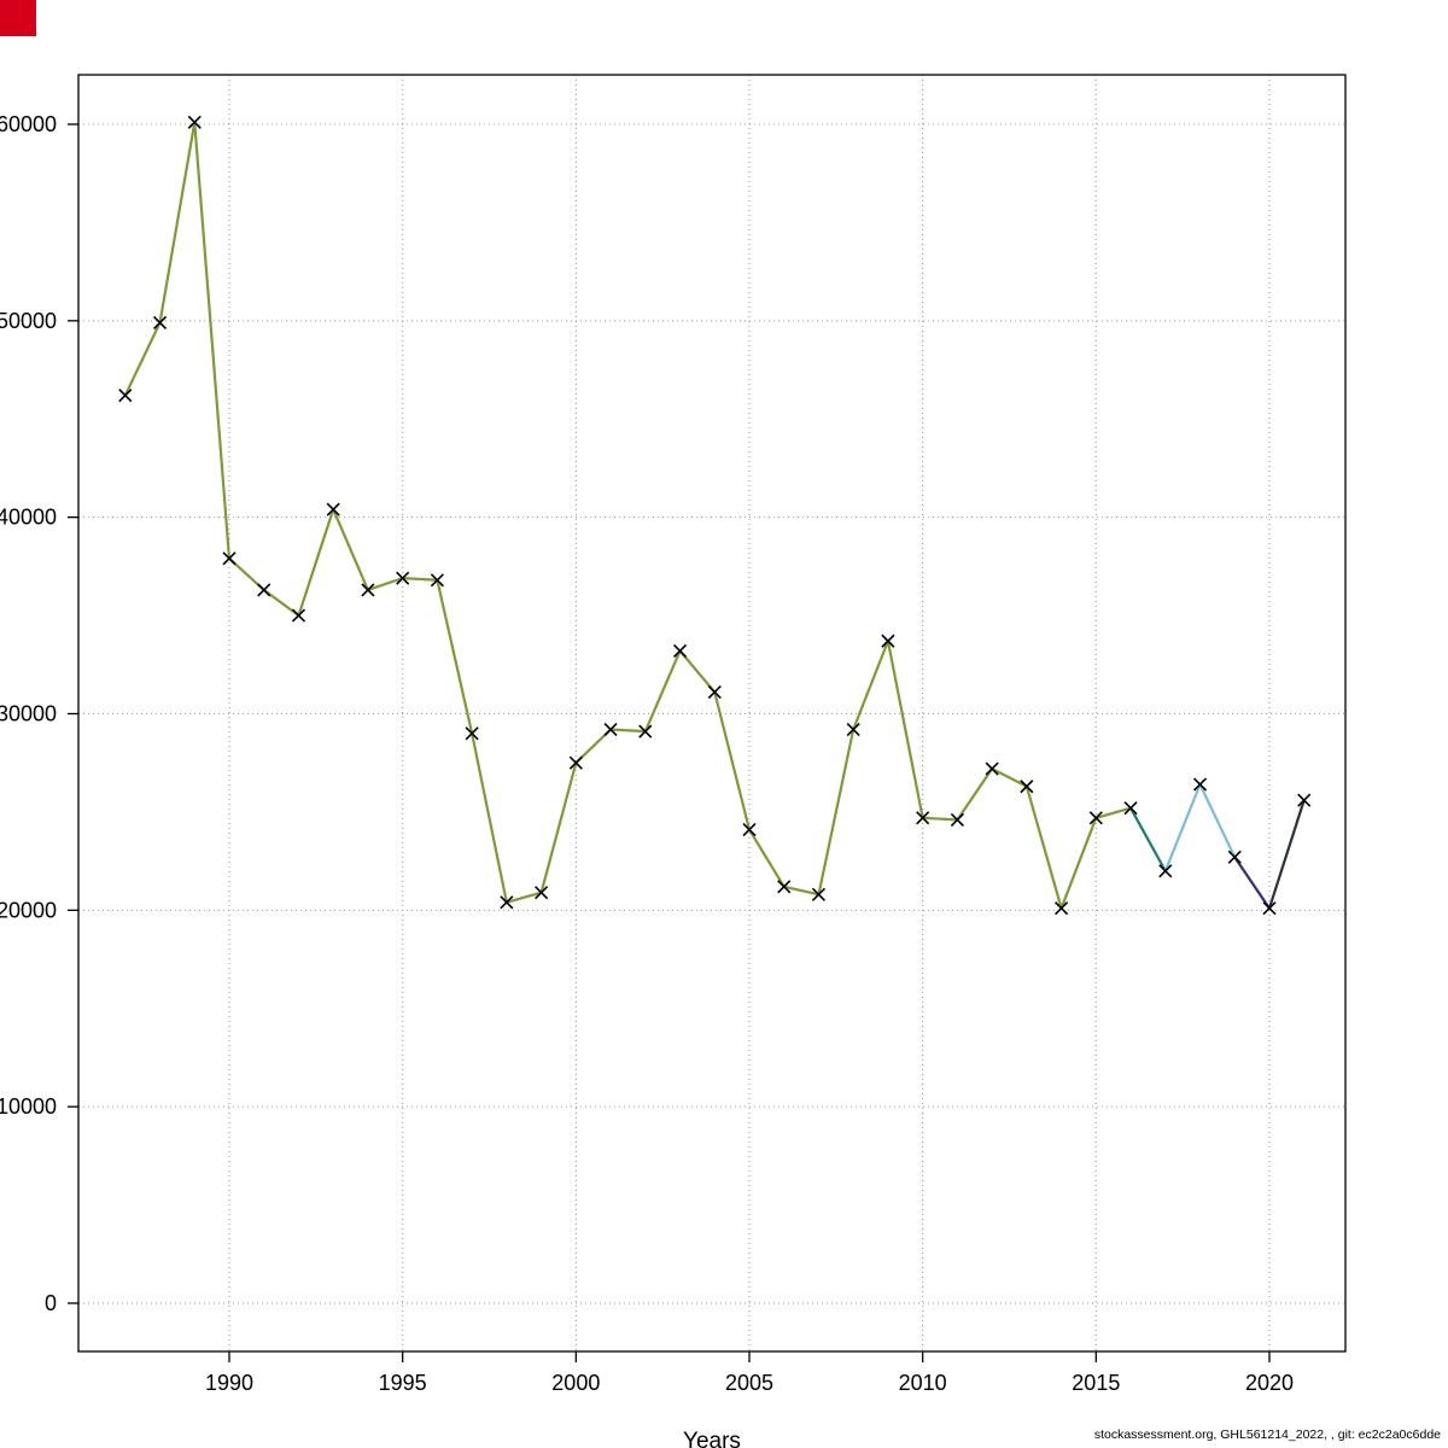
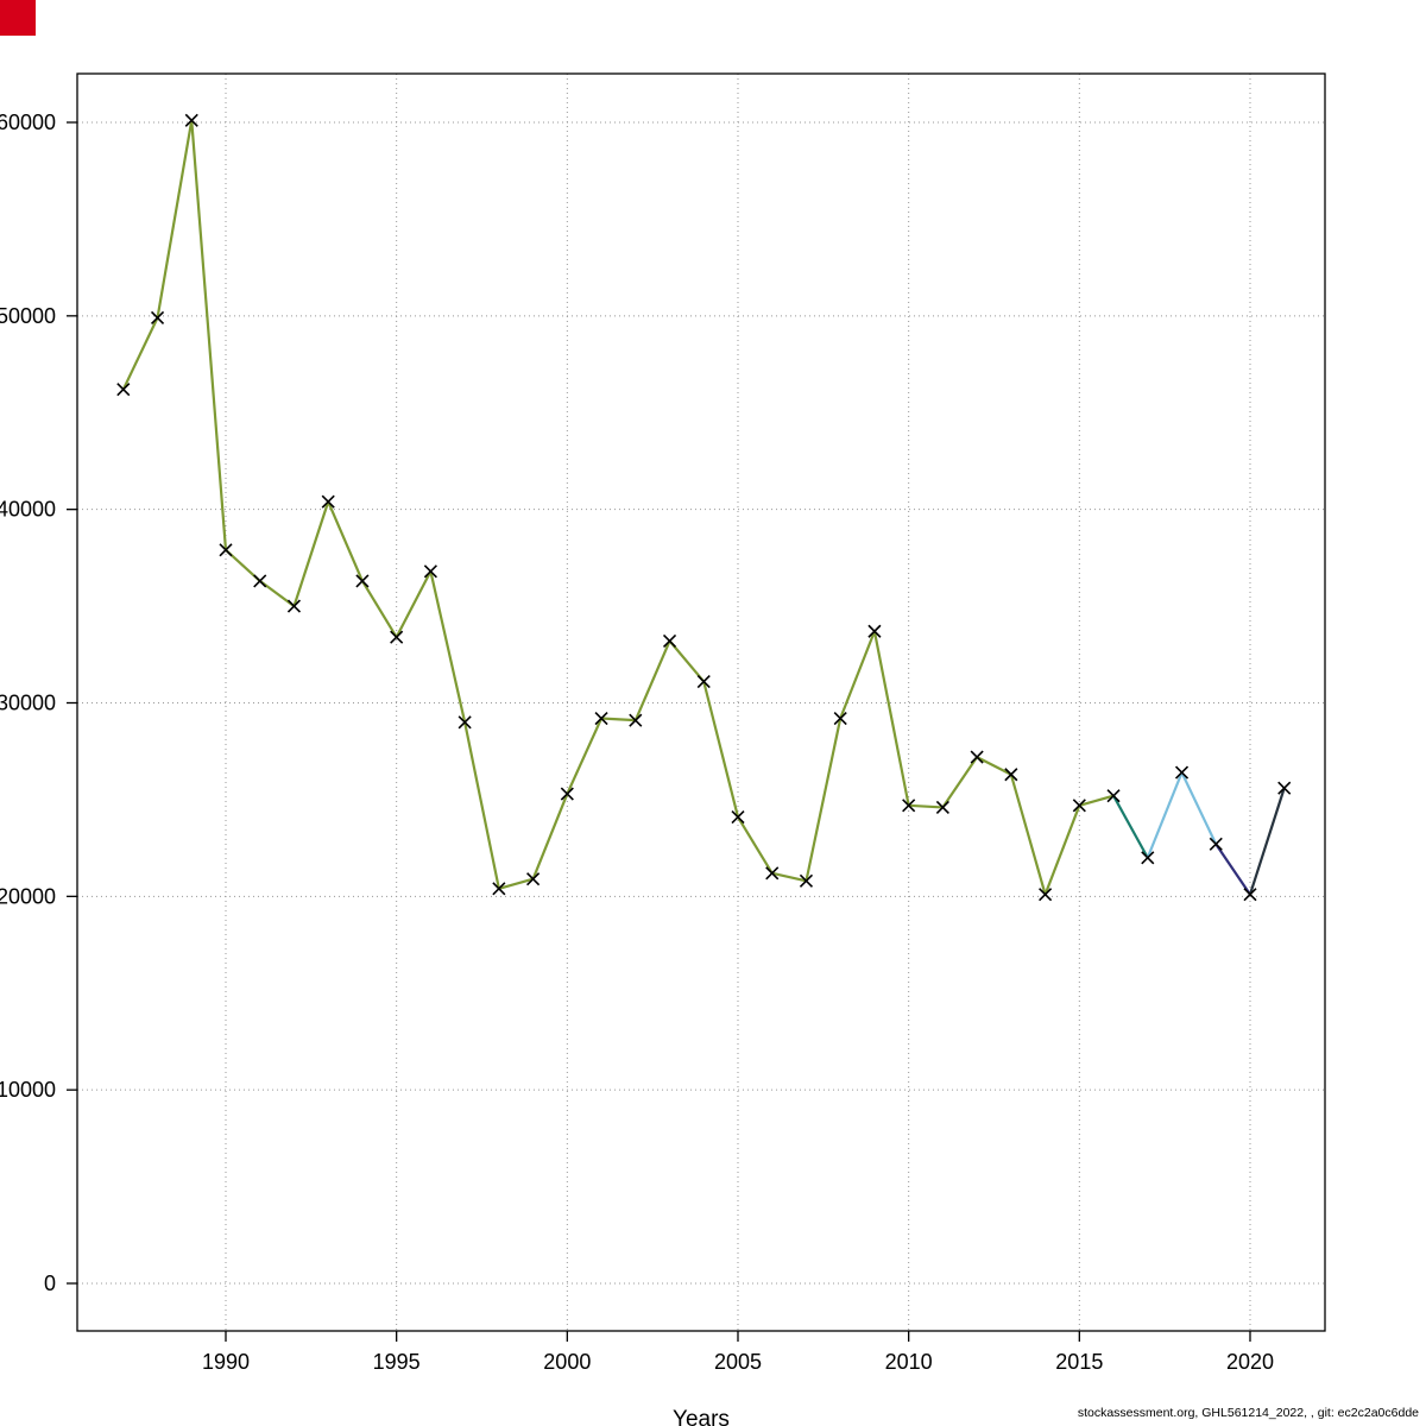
1995: 36900 -> 33400
2000: 27500 -> 25300
